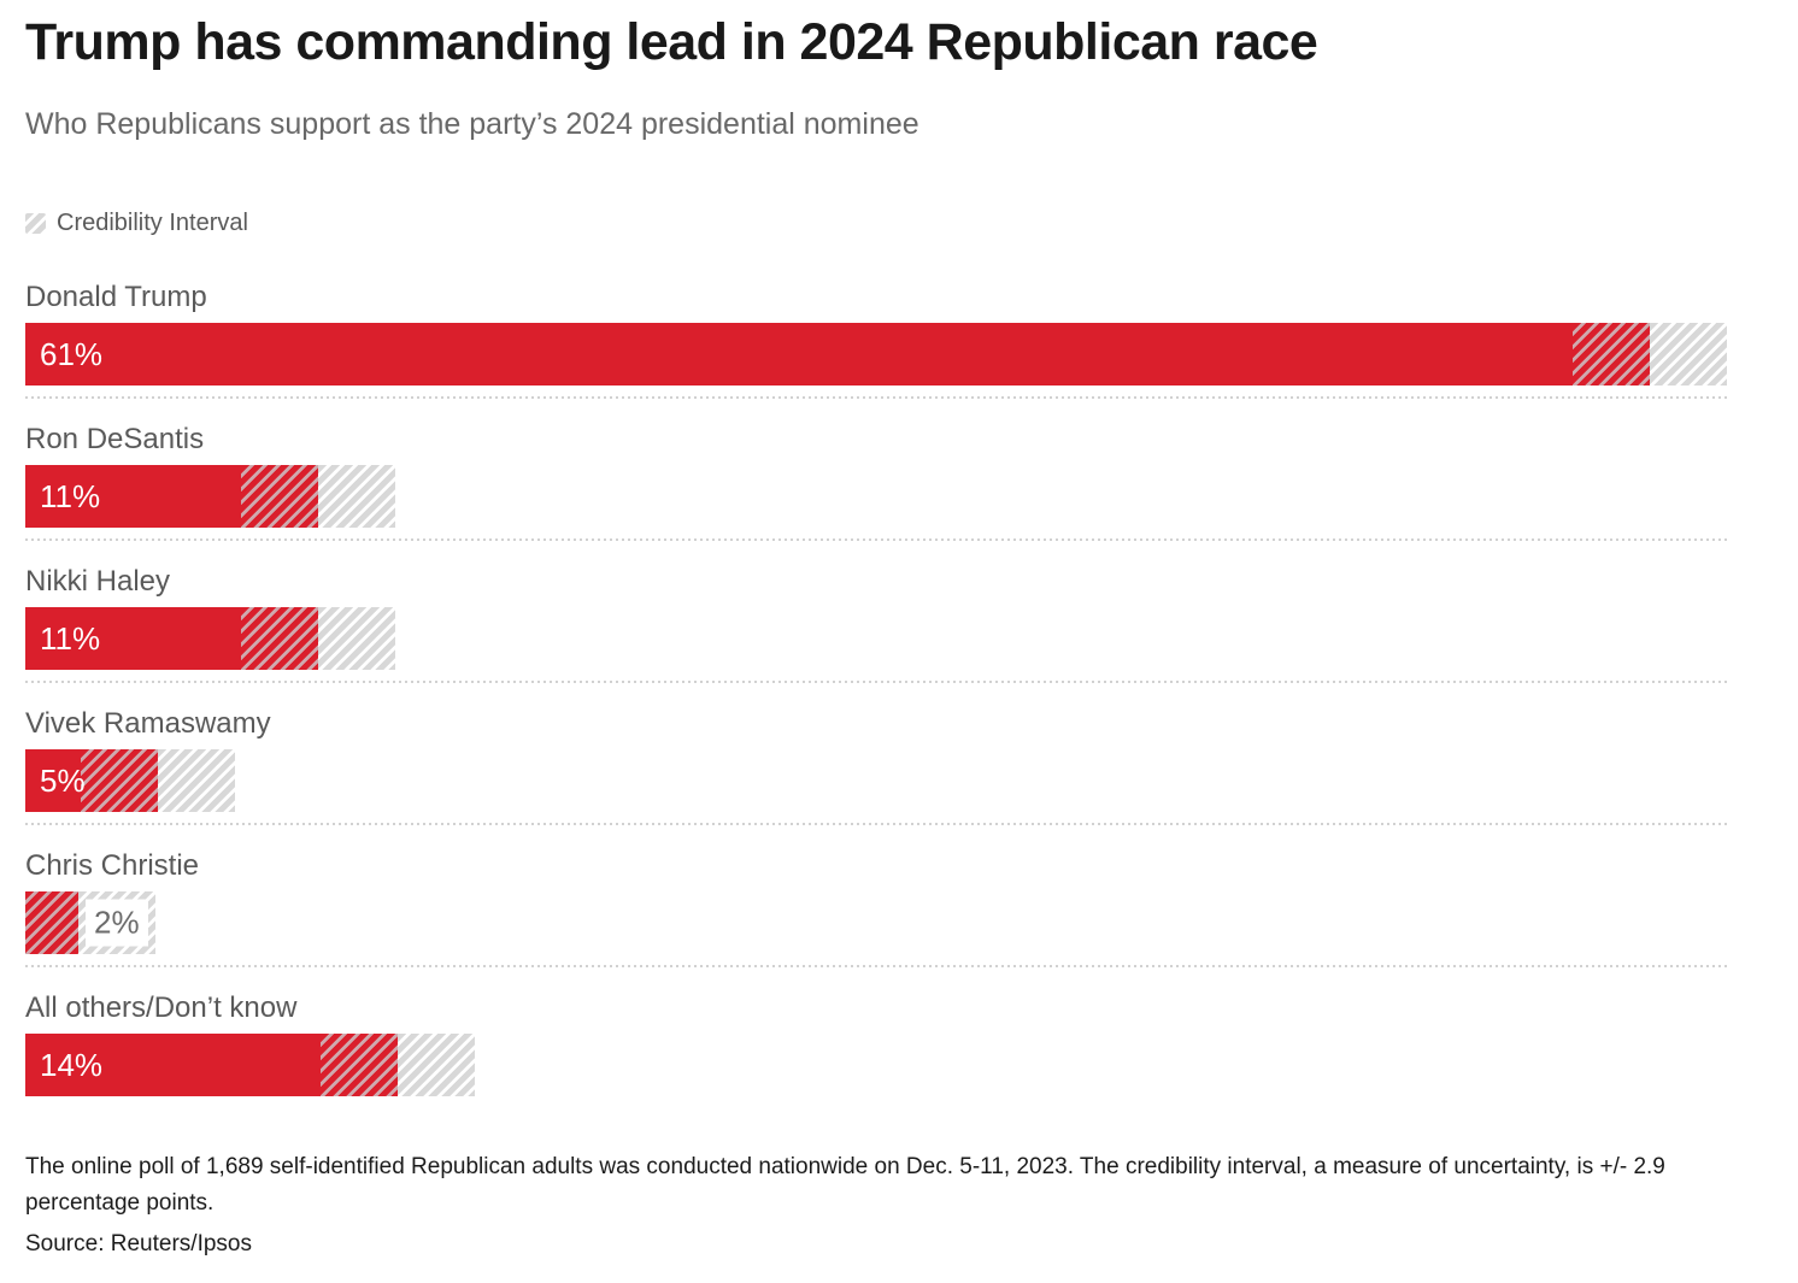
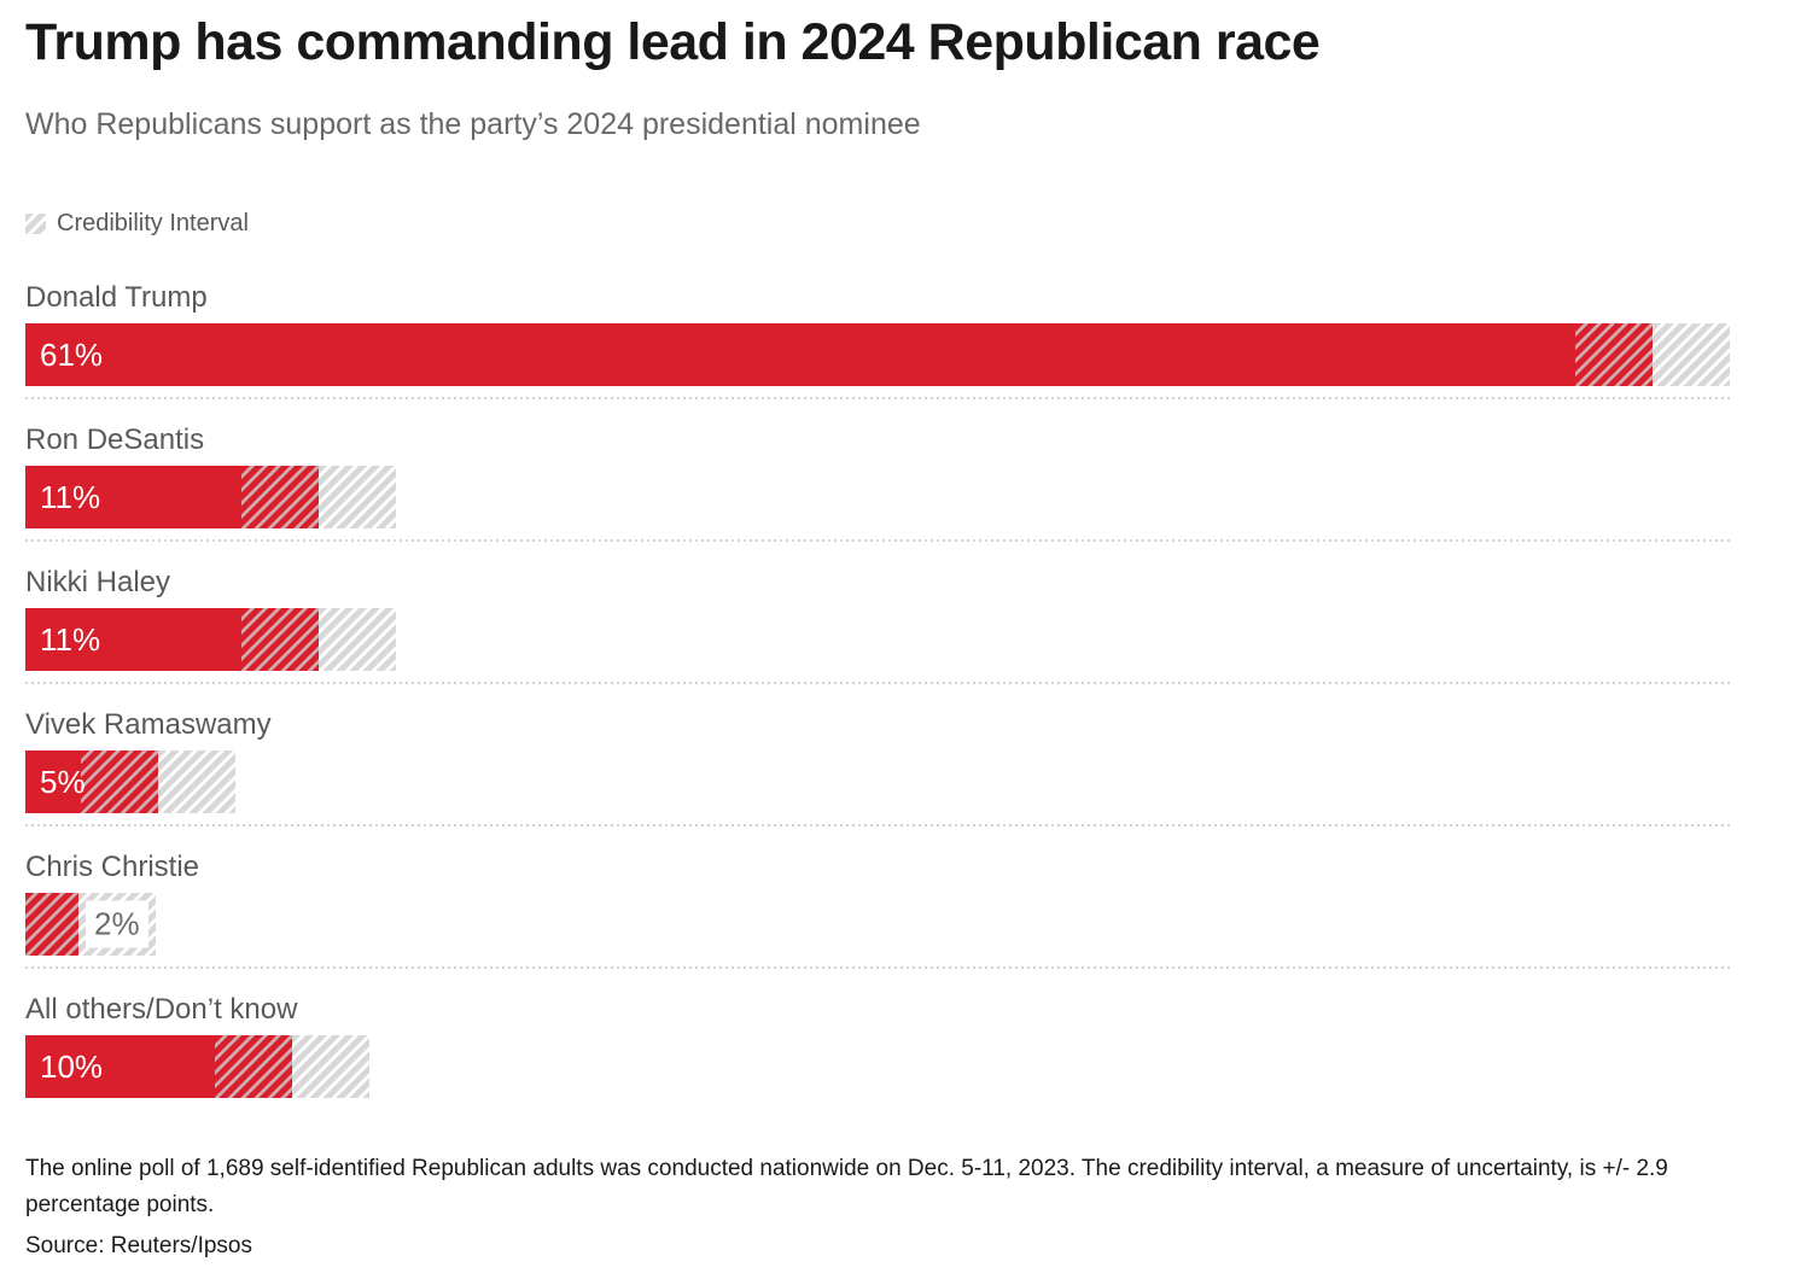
All others/Don’t know: 14% -> 10%
